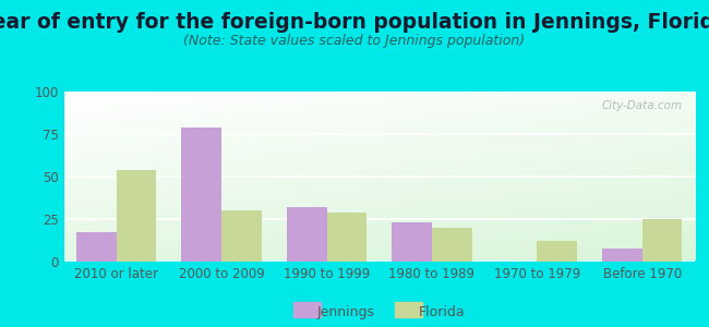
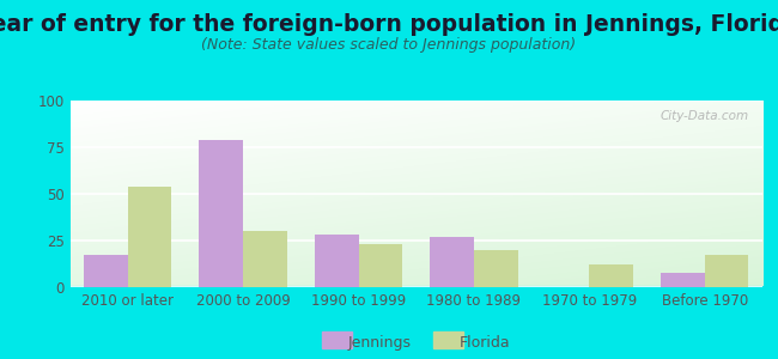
Jennings/1990 to 1999: 32 -> 28
Florida/1990 to 1999: 29 -> 23
Jennings/1980 to 1989: 23 -> 27
Florida/Before 1970: 25 -> 17
